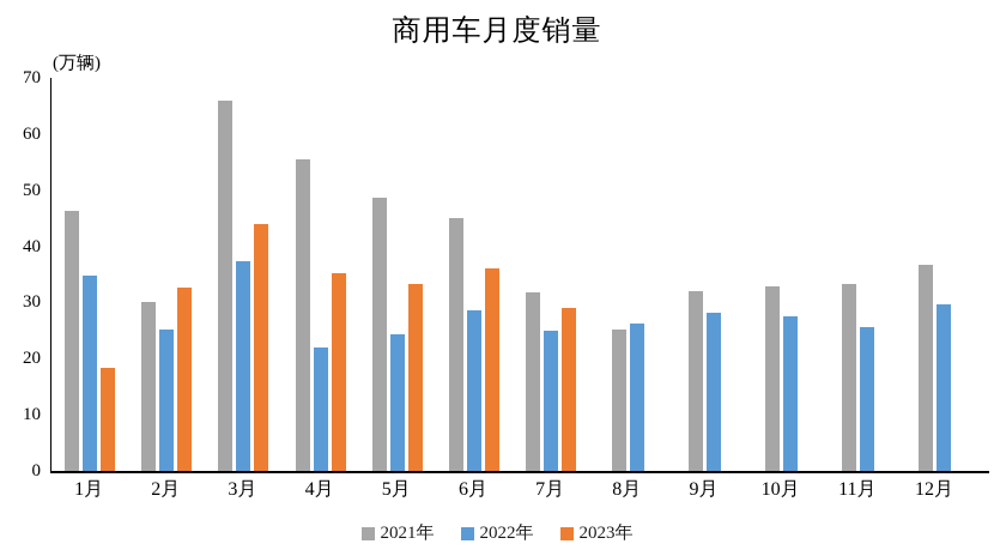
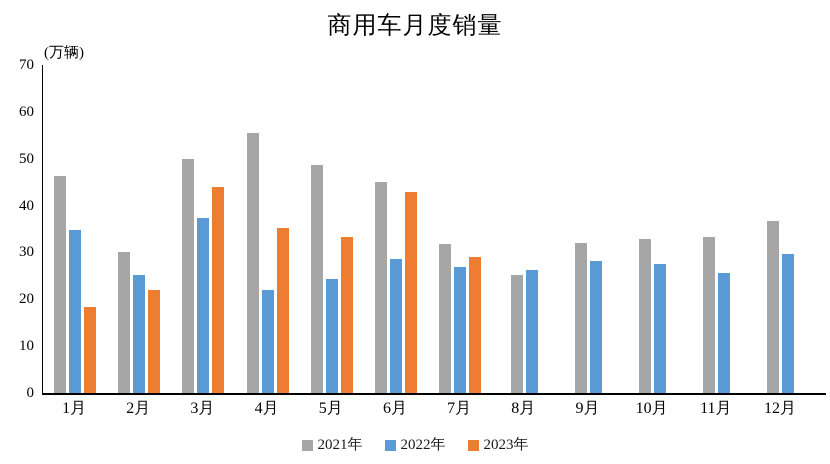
2023年/2月: 33 -> 22
2021年/3月: 66 -> 50
2023年/6月: 36 -> 43
2022年/7月: 25 -> 27
